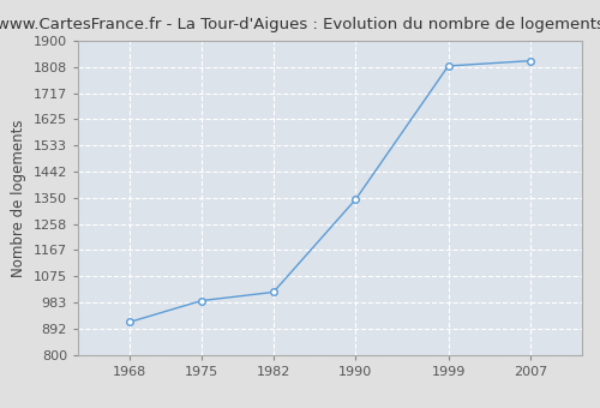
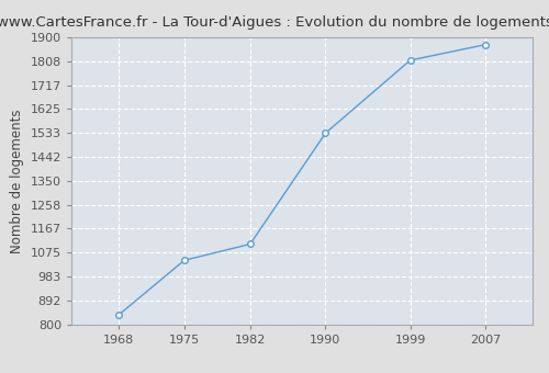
1968: 915 -> 836
1975: 990 -> 1046
1982: 1020 -> 1108
1990: 1345 -> 1533
2007: 1830 -> 1872
